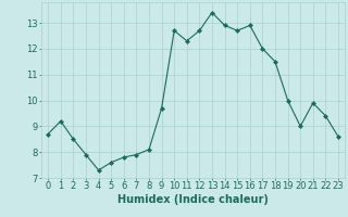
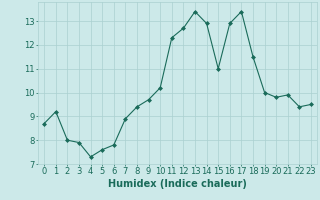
2: 8.5 -> 8.0
7: 7.9 -> 8.9
8: 8.1 -> 9.4
10: 12.7 -> 10.2
15: 12.7 -> 11.0
17: 12.0 -> 13.4
20: 9.0 -> 9.8
23: 8.6 -> 9.5
